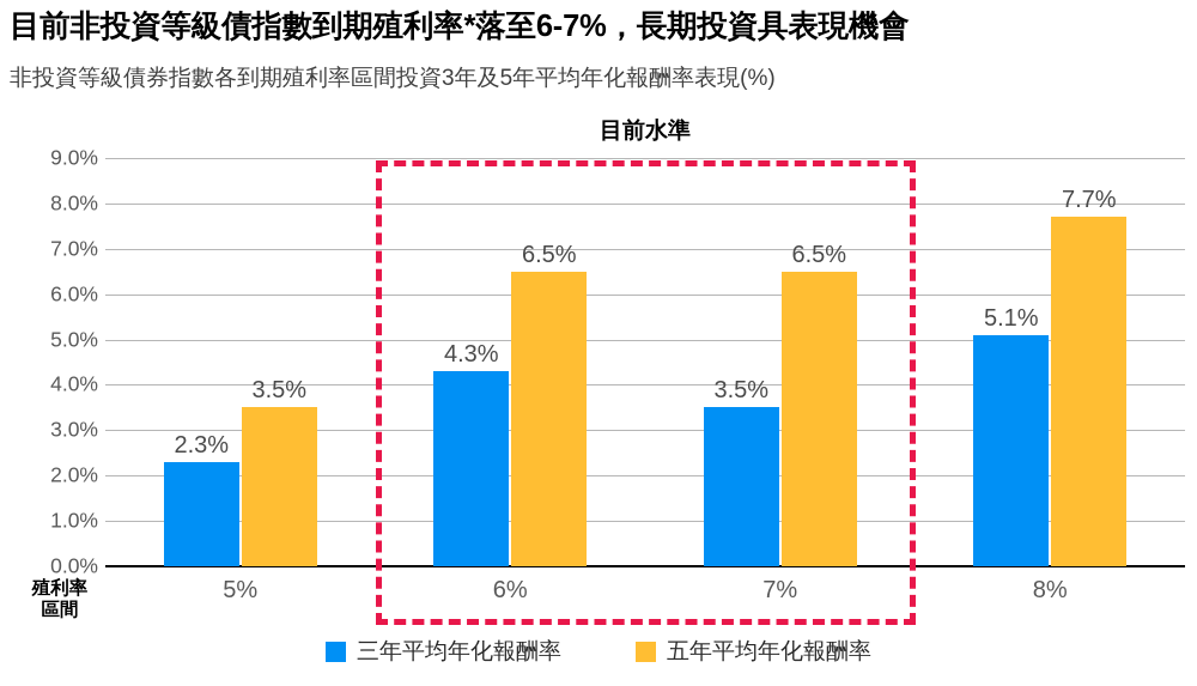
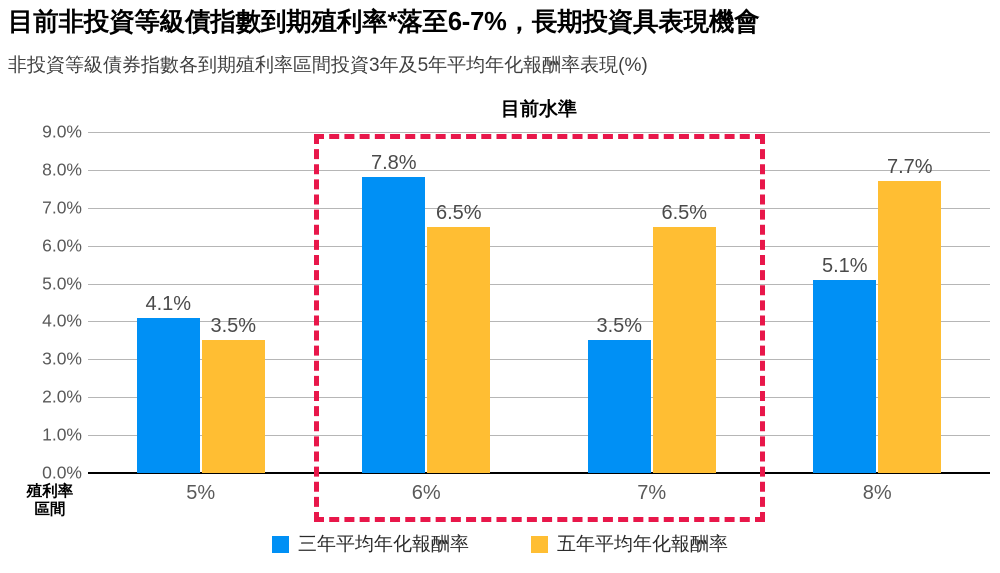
三年平均年化報酬率/5%: 2.3% -> 4.1%
三年平均年化報酬率/6%: 4.3% -> 7.8%
